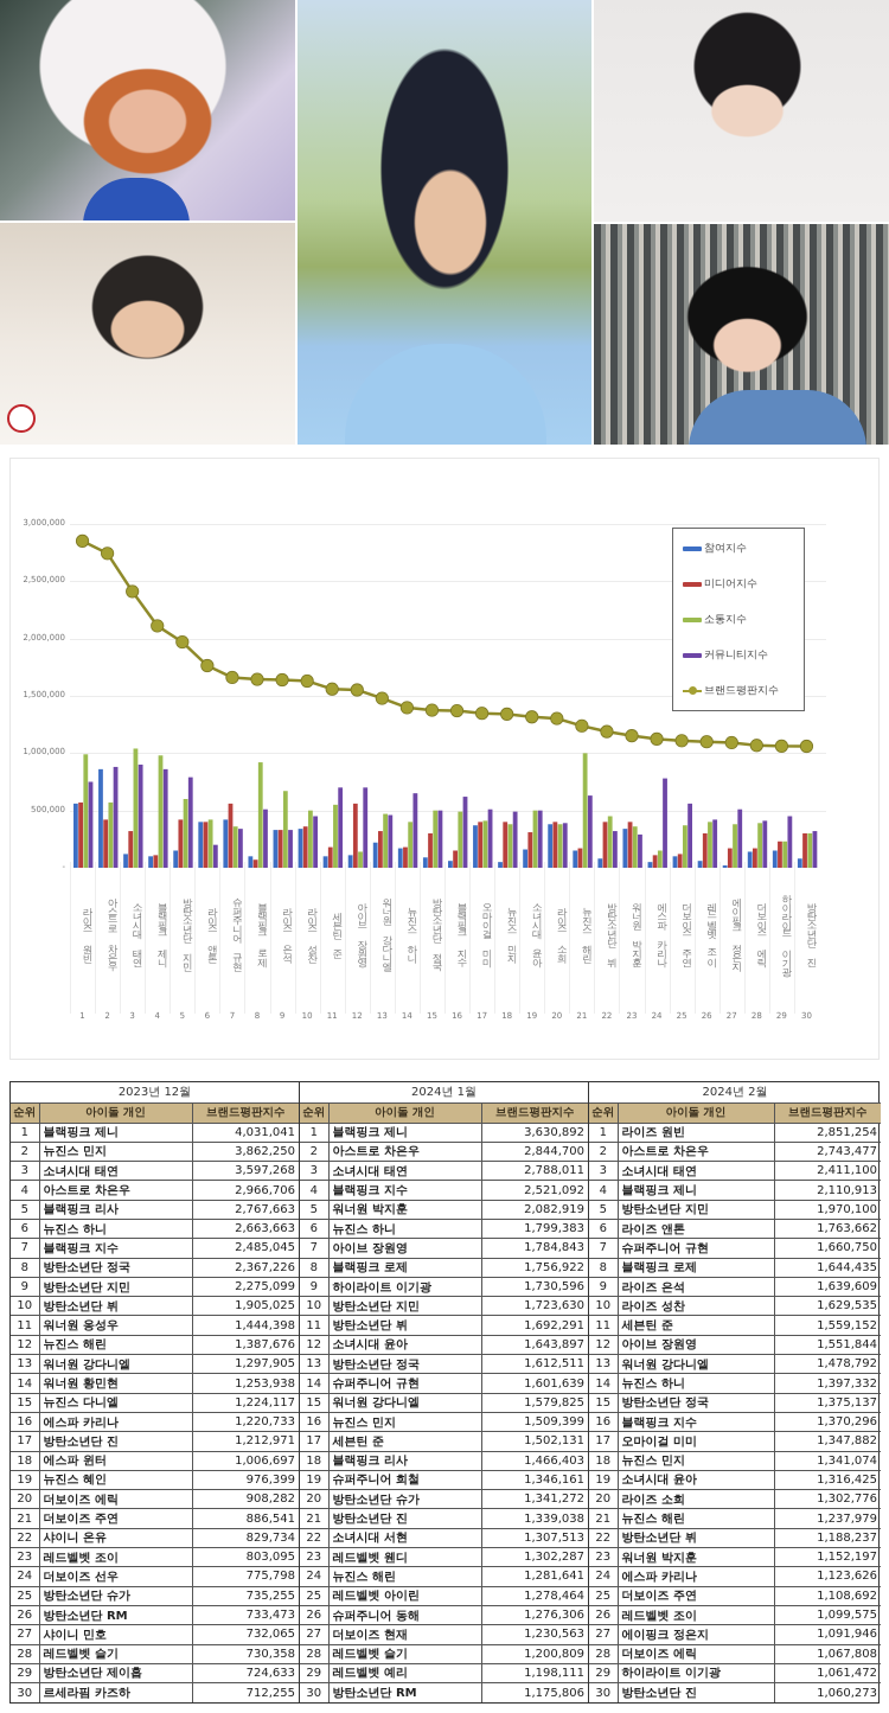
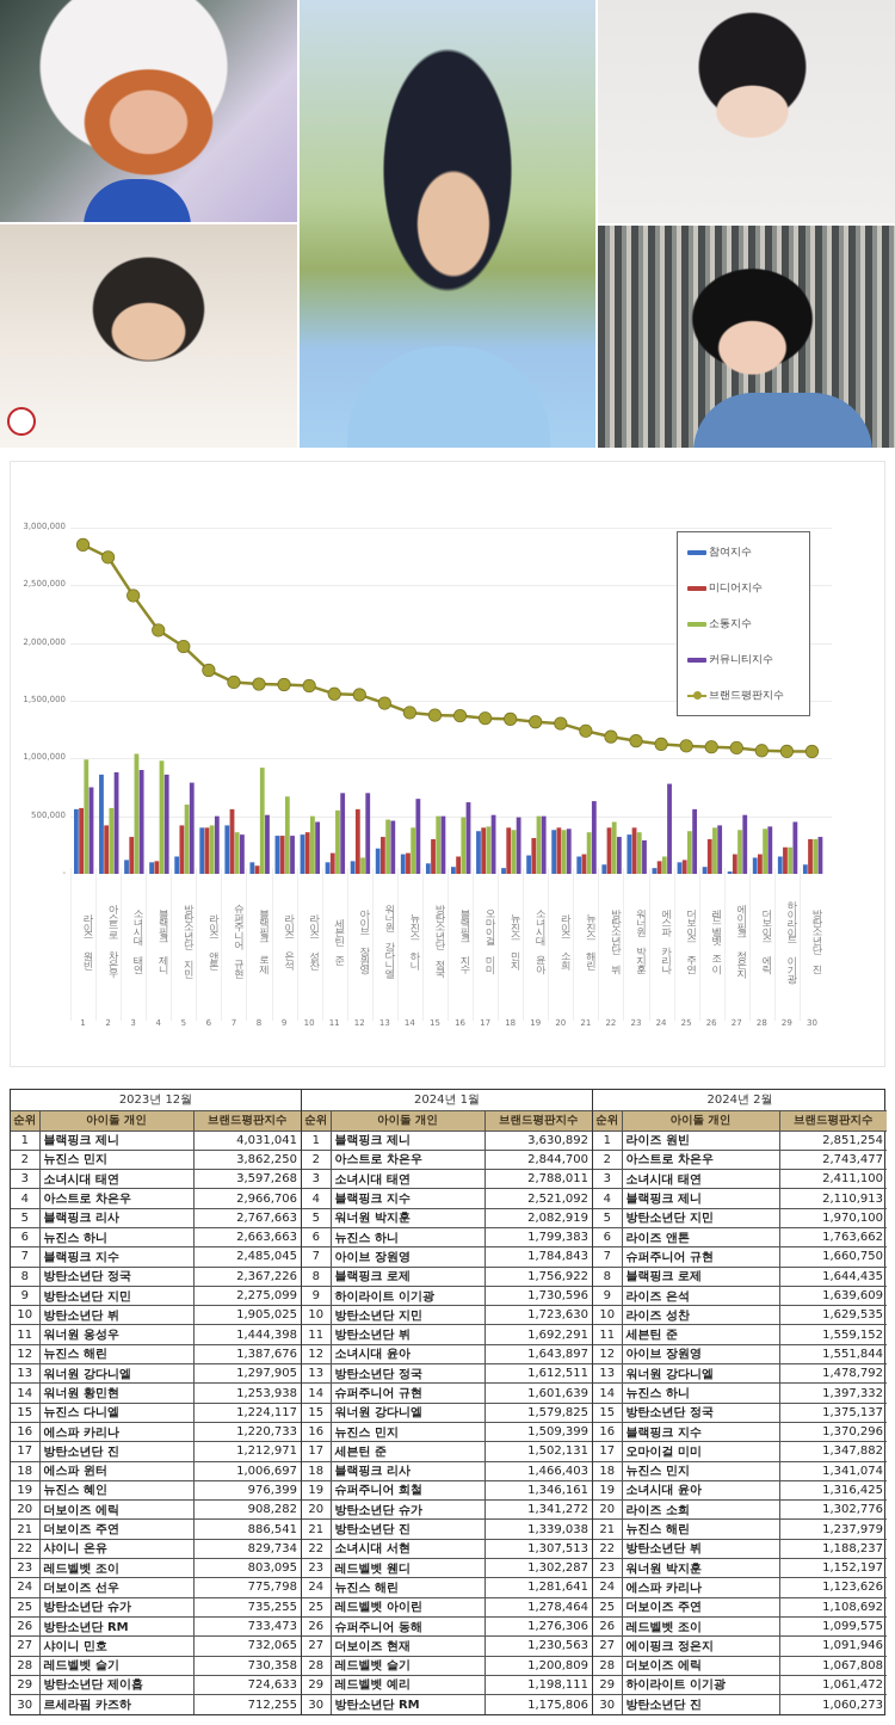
커뮤니티지수/라이즈 앤톤: 200000 -> 500000
소통지수/뉴진스 해린: 1000000 -> 400000
